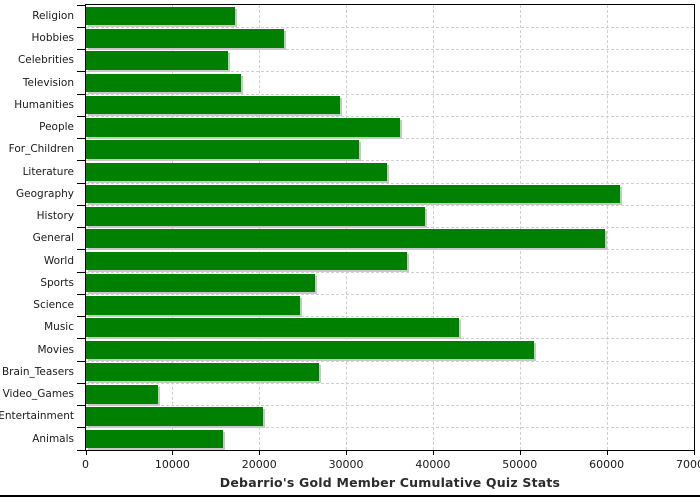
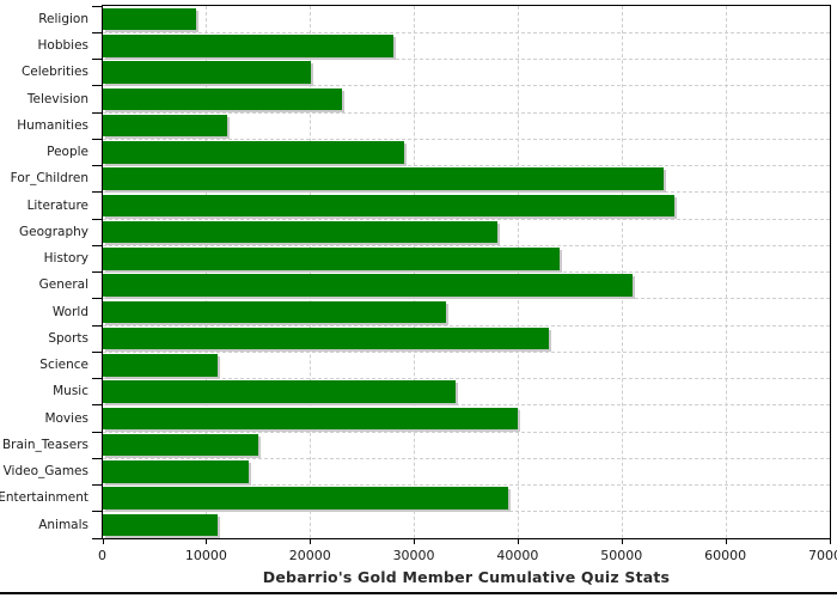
Religion: 17000 -> 9000
Hobbies: 23000 -> 28000
Celebrities: 16000 -> 20000
Television: 18000 -> 23000
Humanities: 29000 -> 12000
People: 36000 -> 29000
For_Children: 31000 -> 54000
Literature: 35000 -> 55000
Geography: 62000 -> 38000
History: 39000 -> 44000
General: 60000 -> 51000
World: 37000 -> 33000
Sports: 26000 -> 43000
Science: 25000 -> 11000
Music: 43000 -> 34000
Movies: 52000 -> 40000
Brain_Teasers: 27000 -> 15000
Video_Games: 8000 -> 14000
Entertainment: 20000 -> 39000
Animals: 16000 -> 11000
